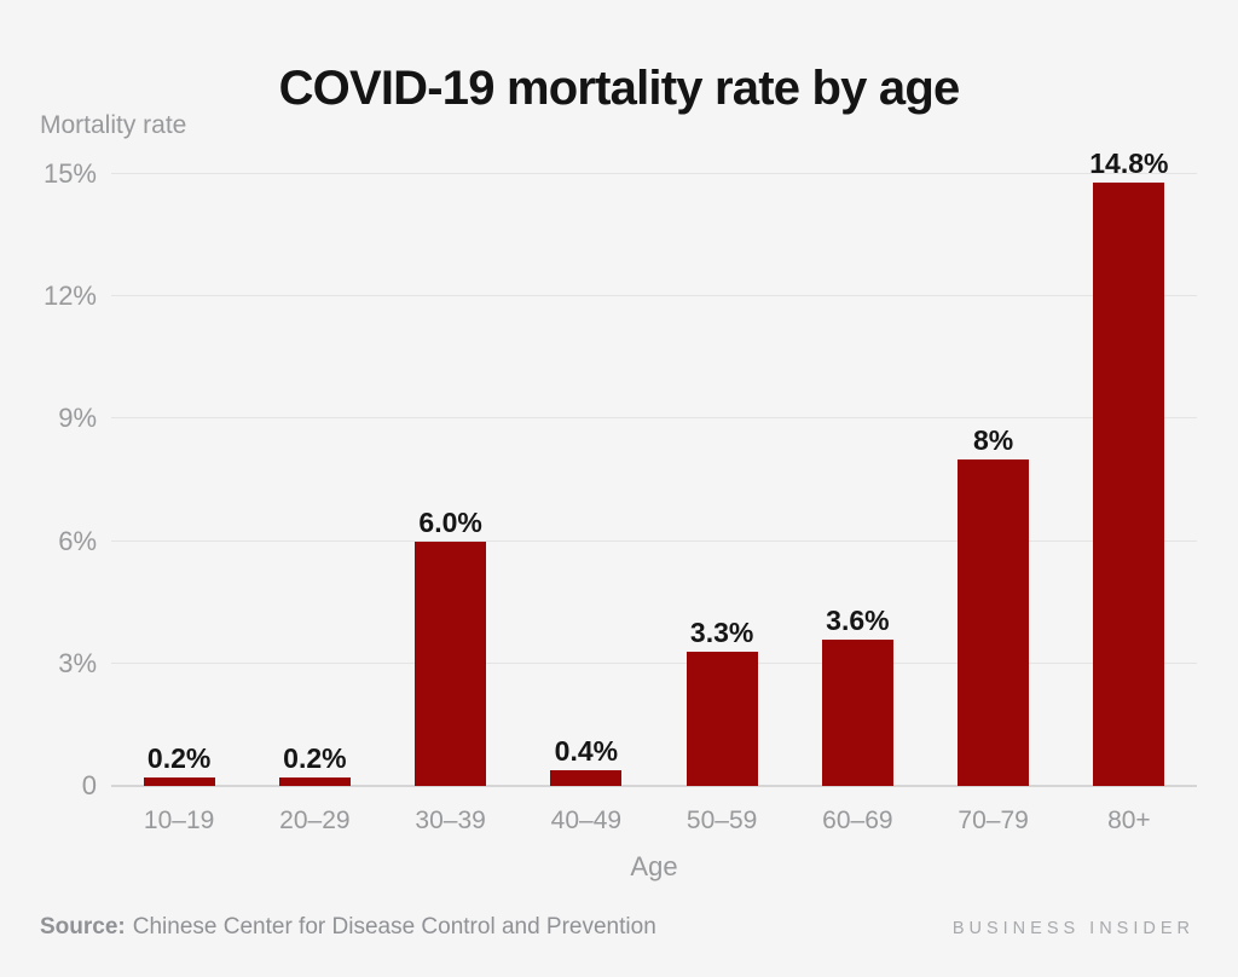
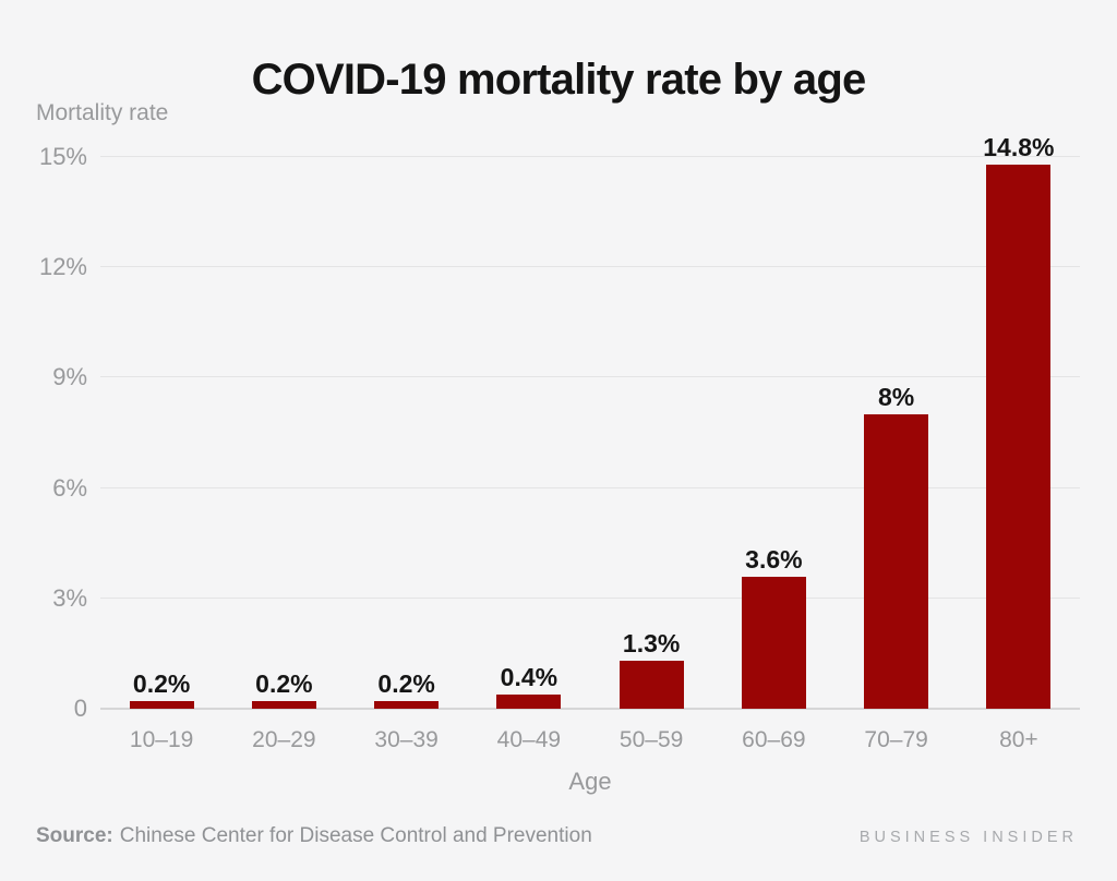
30–39: 6.0% -> 0.2%
50–59: 3.3% -> 1.3%
